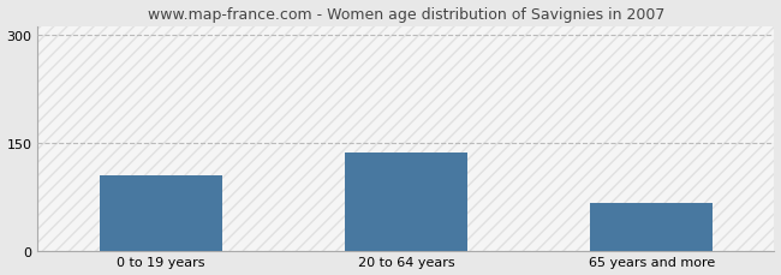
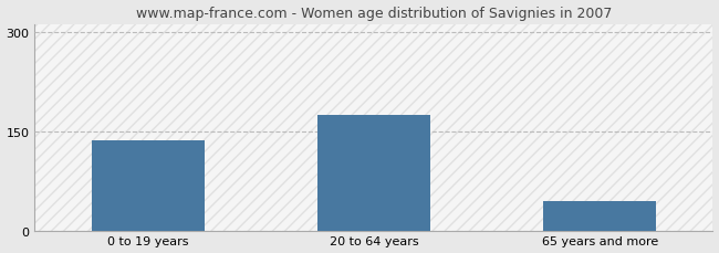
0 to 19 years: 104 -> 136
20 to 64 years: 136 -> 175
65 years and more: 66 -> 45
